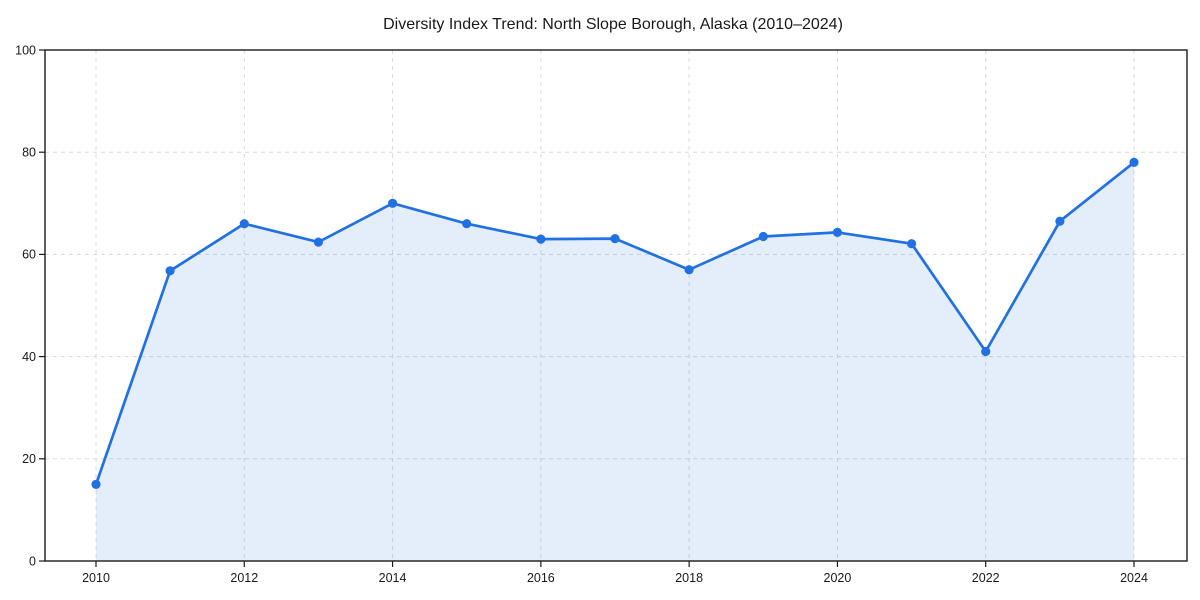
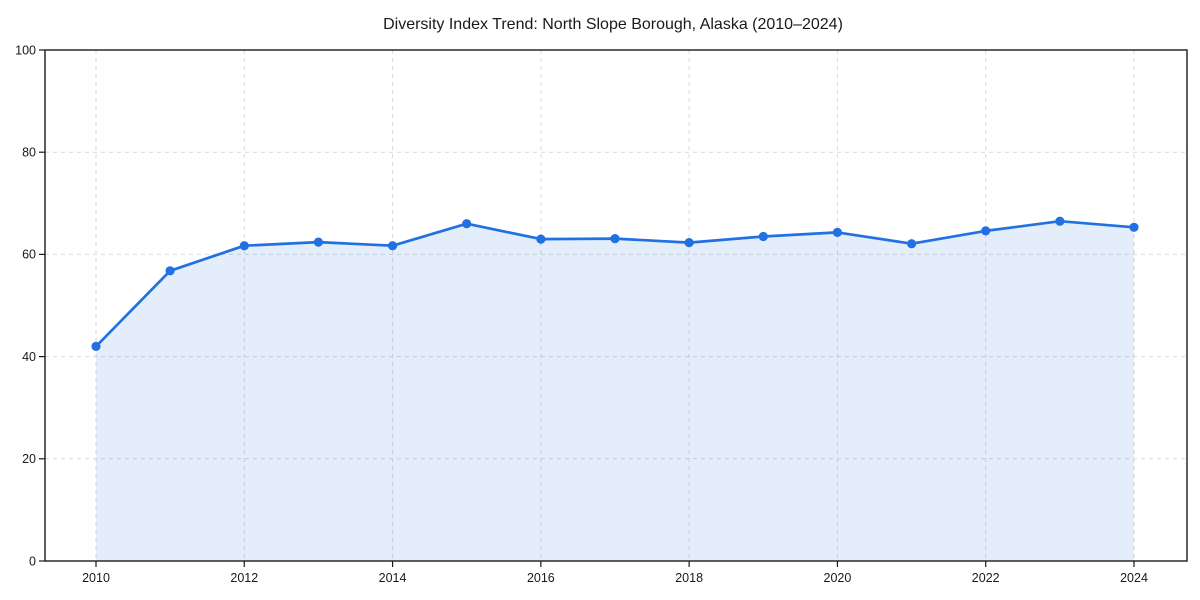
2010: 15 -> 42
2012: 66 -> 62
2014: 70 -> 62
2018: 57 -> 62
2022: 41 -> 65
2024: 78 -> 65
